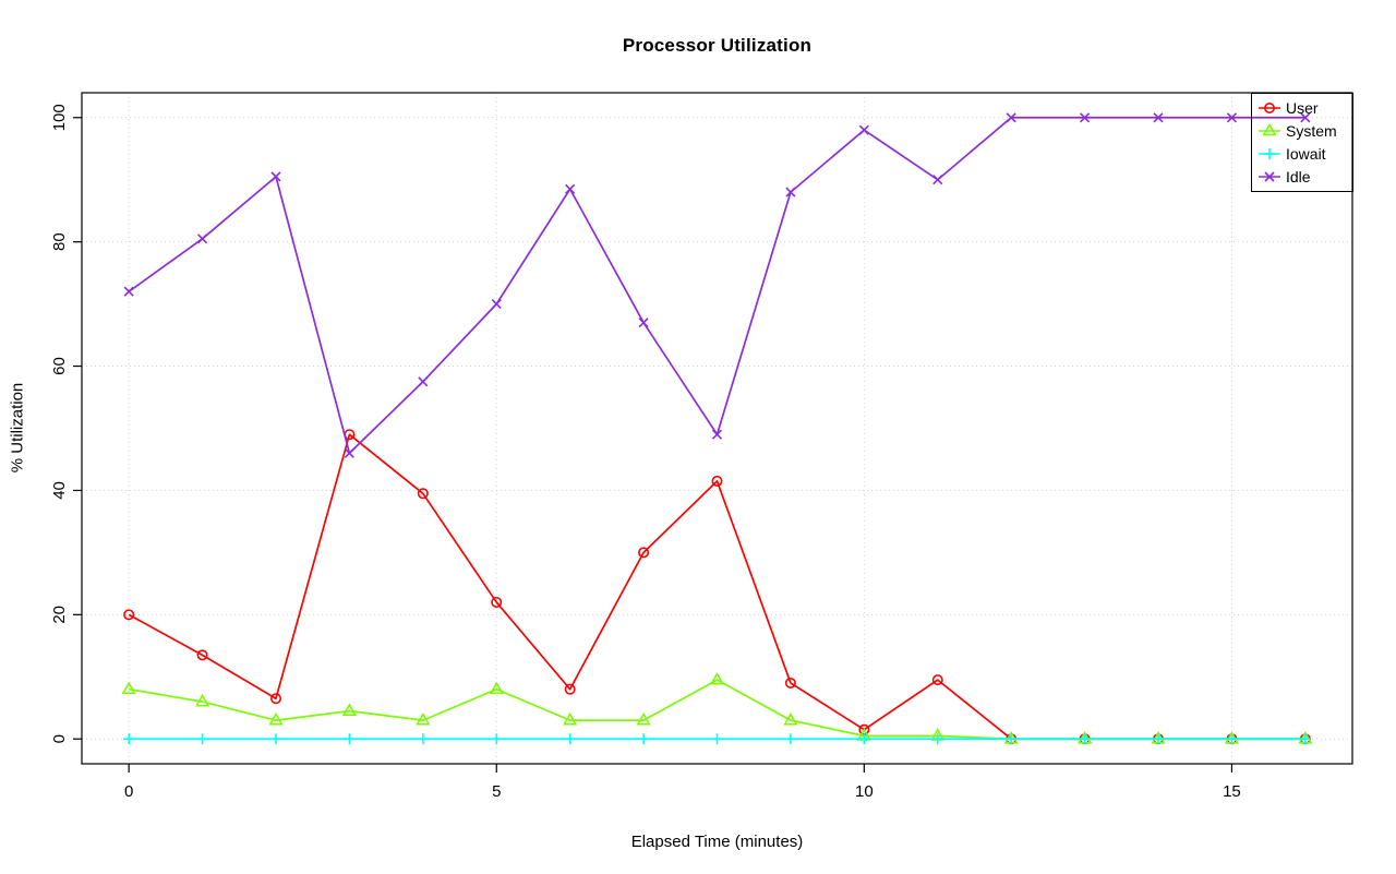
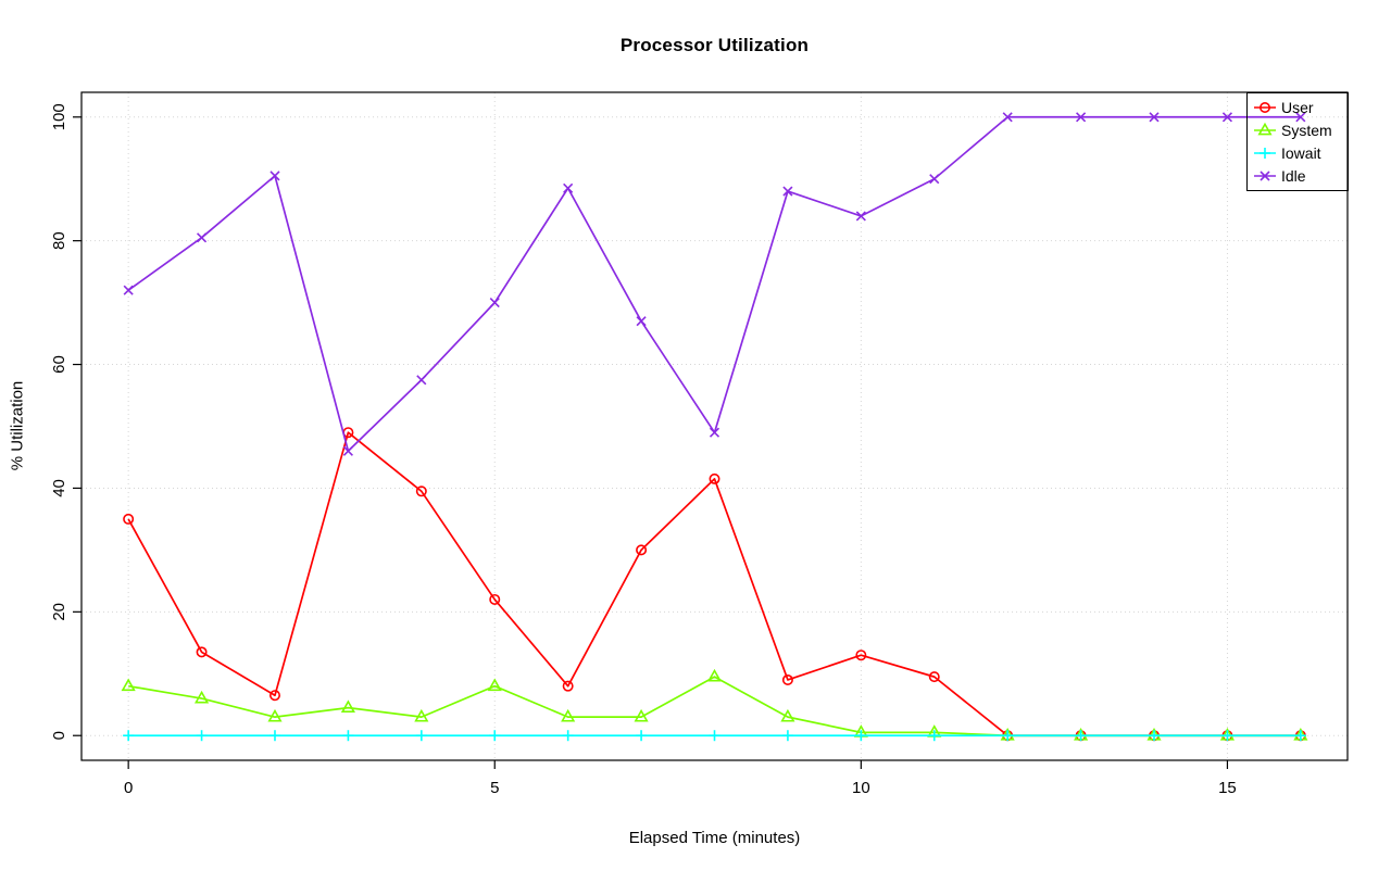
User/0: 20 -> 35
User/10: 2 -> 13
Idle/10: 98 -> 84
